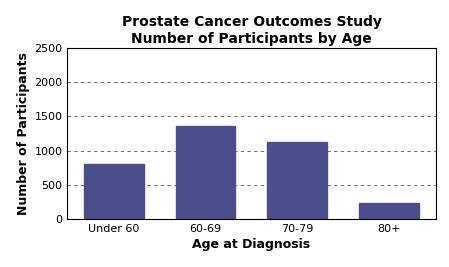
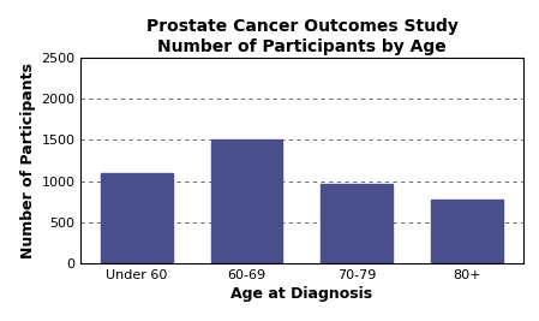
Under 60: 800 -> 1100
60-69: 1360 -> 1500
70-79: 1120 -> 960
80+: 230 -> 780
